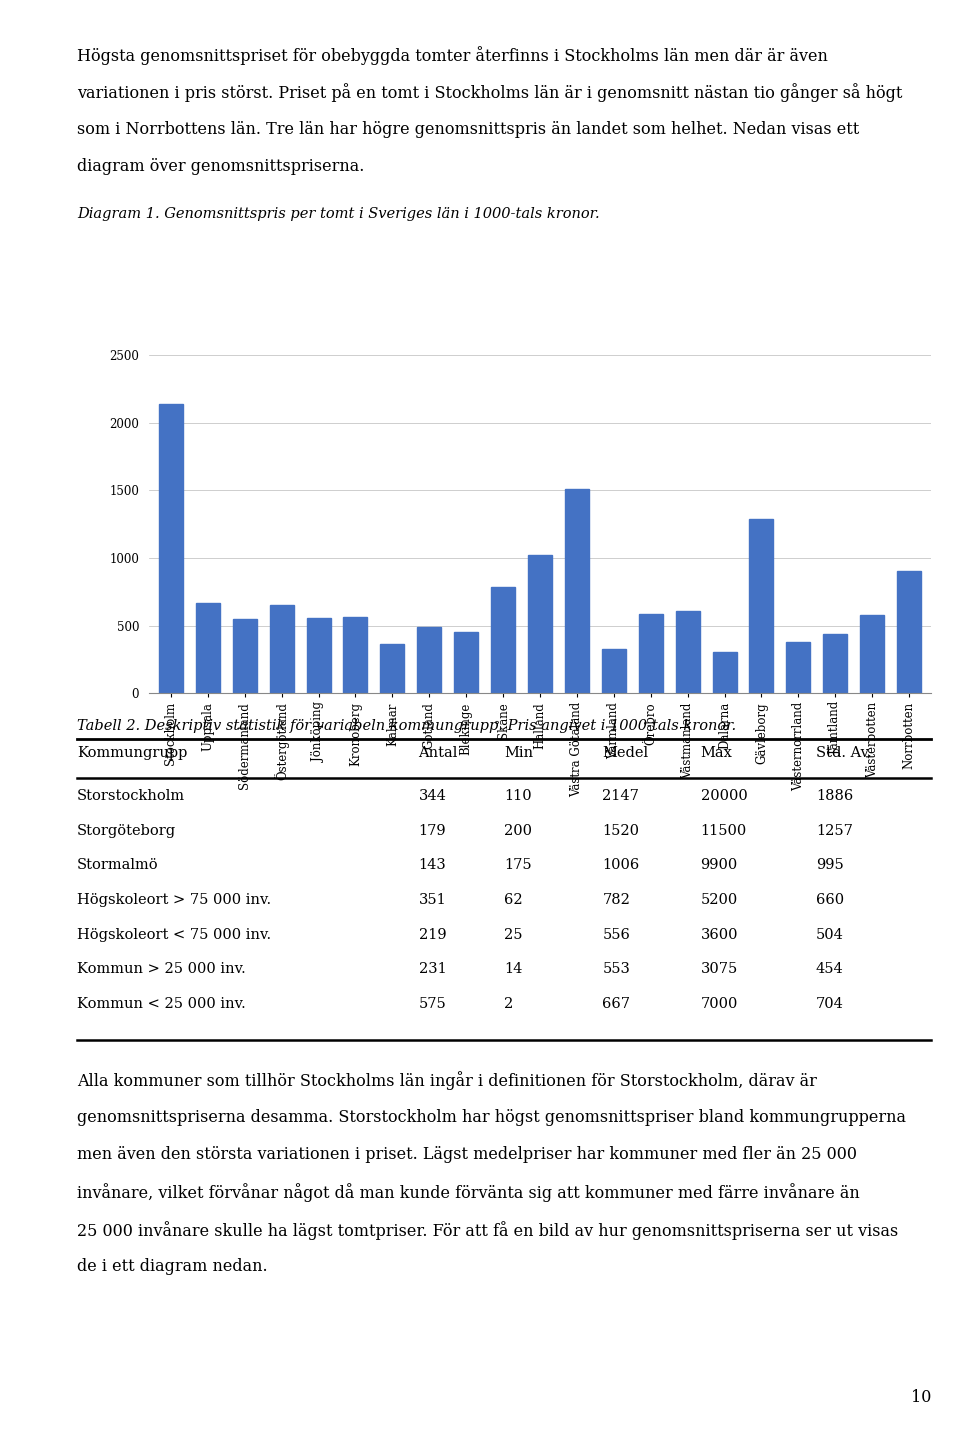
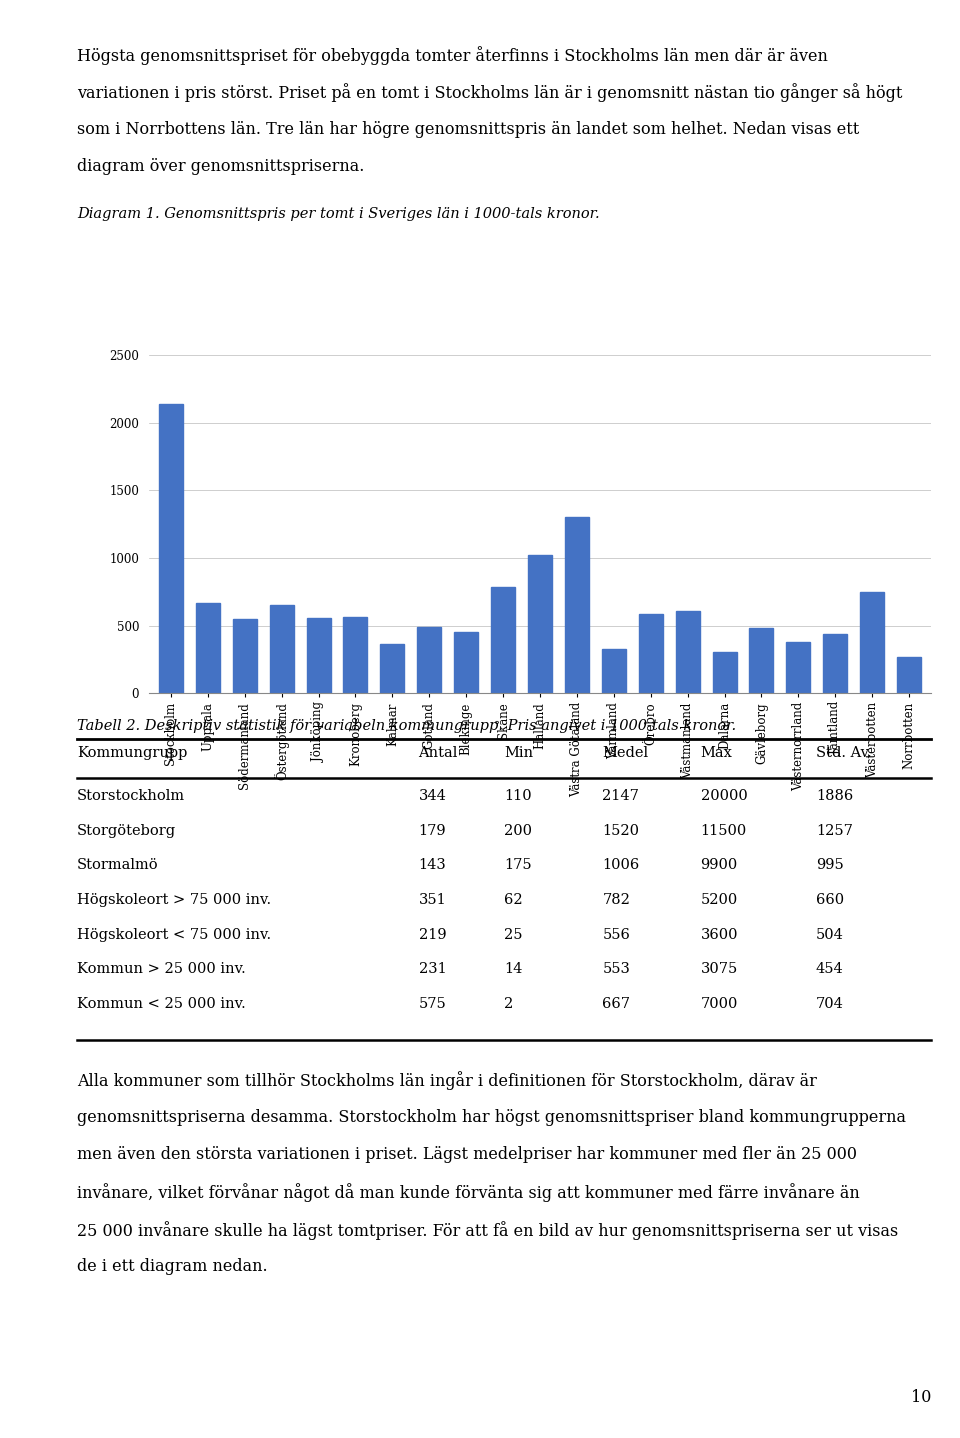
Västra Götaland: 1510 -> 1300
Gävleborg: 1290 -> 480
Västerbotten: 580 -> 750
Norrbotten: 900 -> 260
